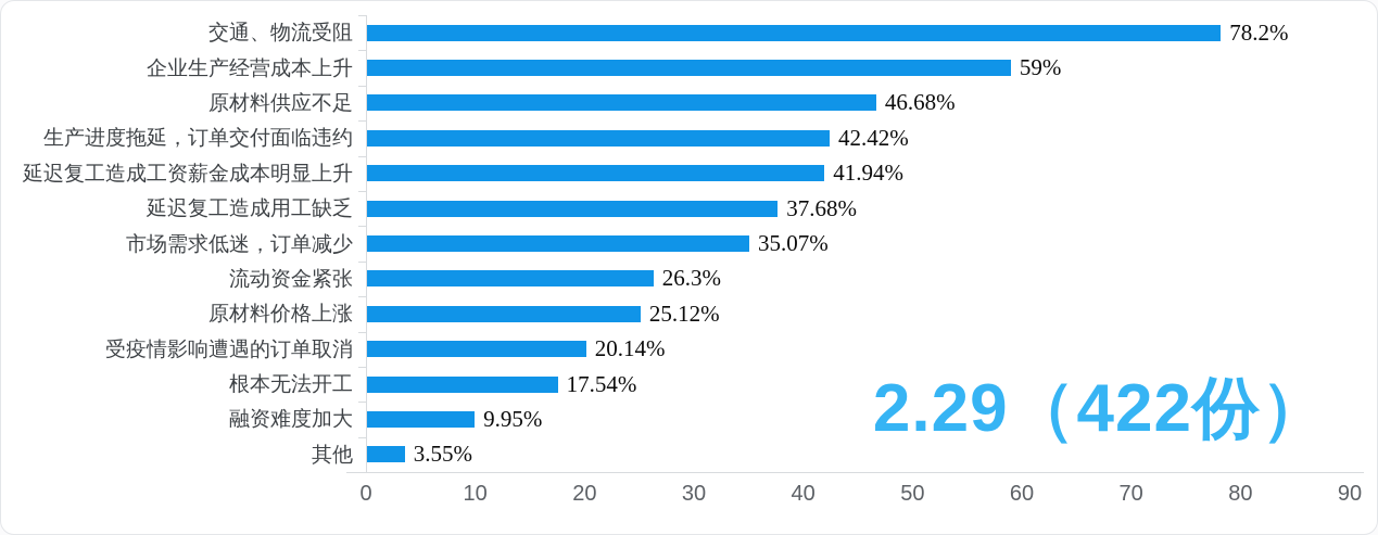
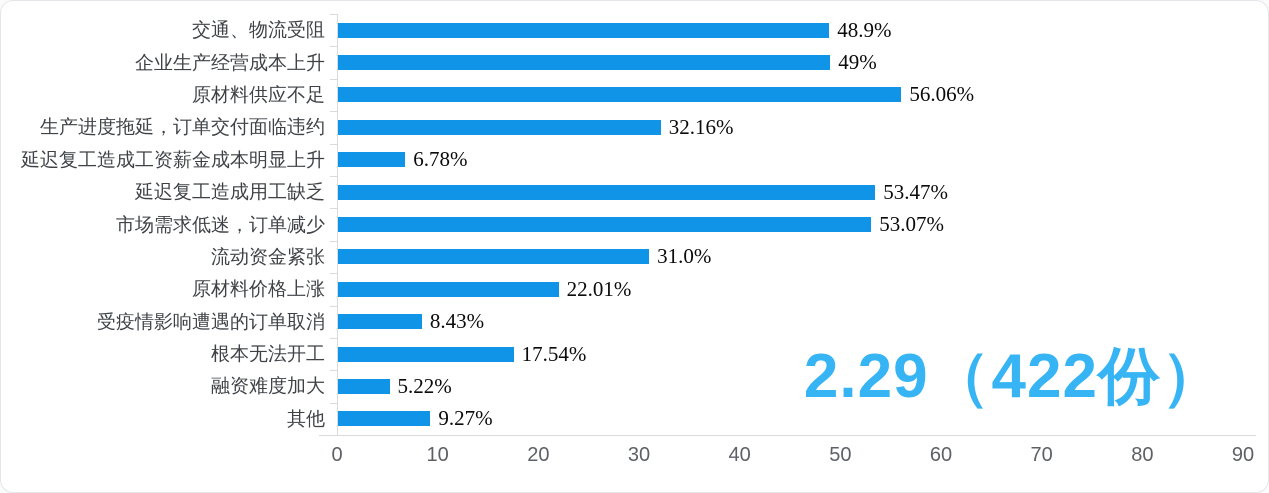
交通、物流受阻: 78.2% -> 48.9%
企业生产经营成本上升: 59% -> 49%
原材料供应不足: 46.68% -> 56.06%
生产进度拖延，订单交付面临违约: 42.42% -> 32.16%
延迟复工造成工资薪金成本明显上升: 41.94% -> 6.78%
延迟复工造成用工缺乏: 37.68% -> 53.47%
市场需求低迷，订单减少: 35.07% -> 53.07%
流动资金紧张: 26.3% -> 31.0%
原材料价格上涨: 25.12% -> 22.01%
受疫情影响遭遇的订单取消: 20.14% -> 8.43%
融资难度加大: 9.95% -> 5.22%
其他: 3.55% -> 9.27%
